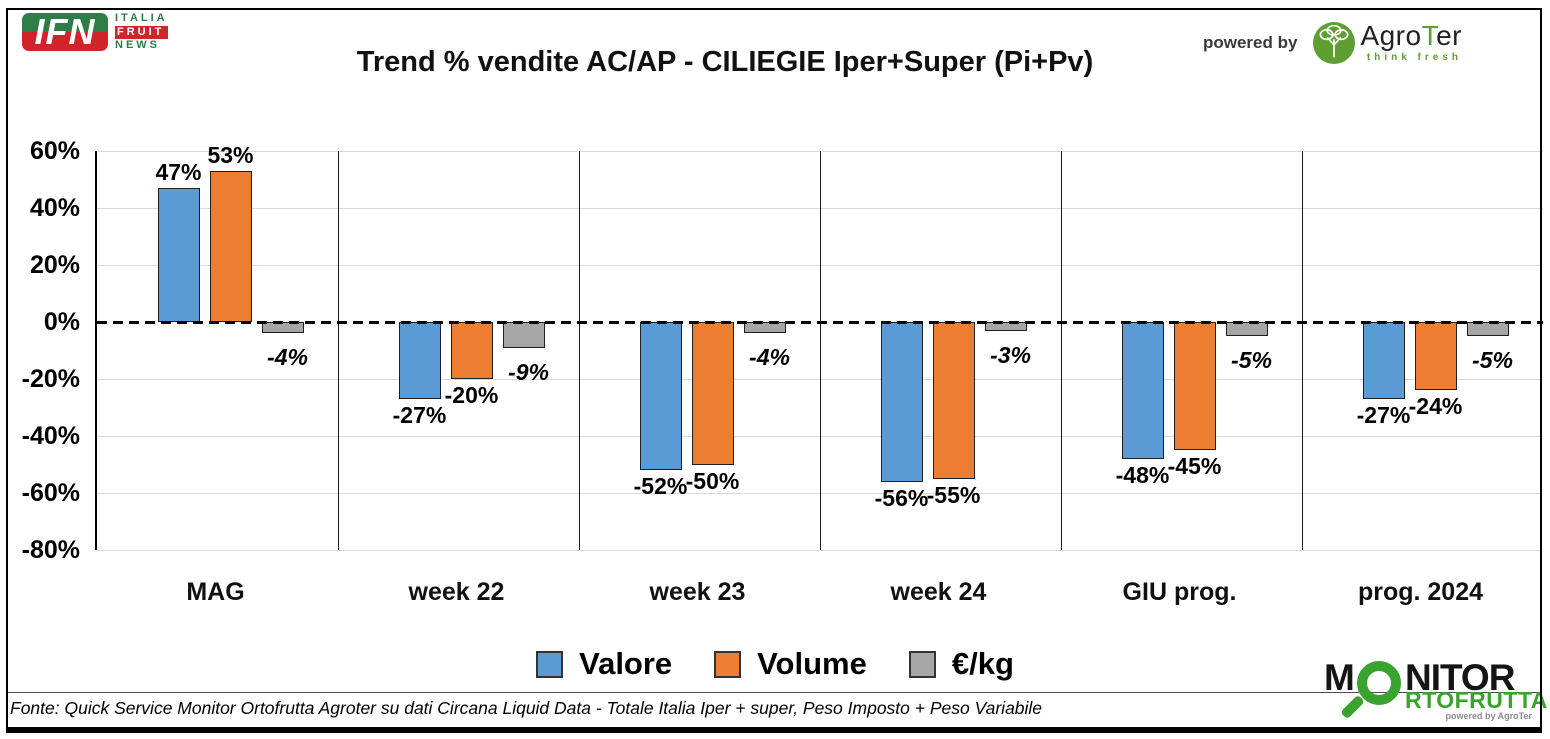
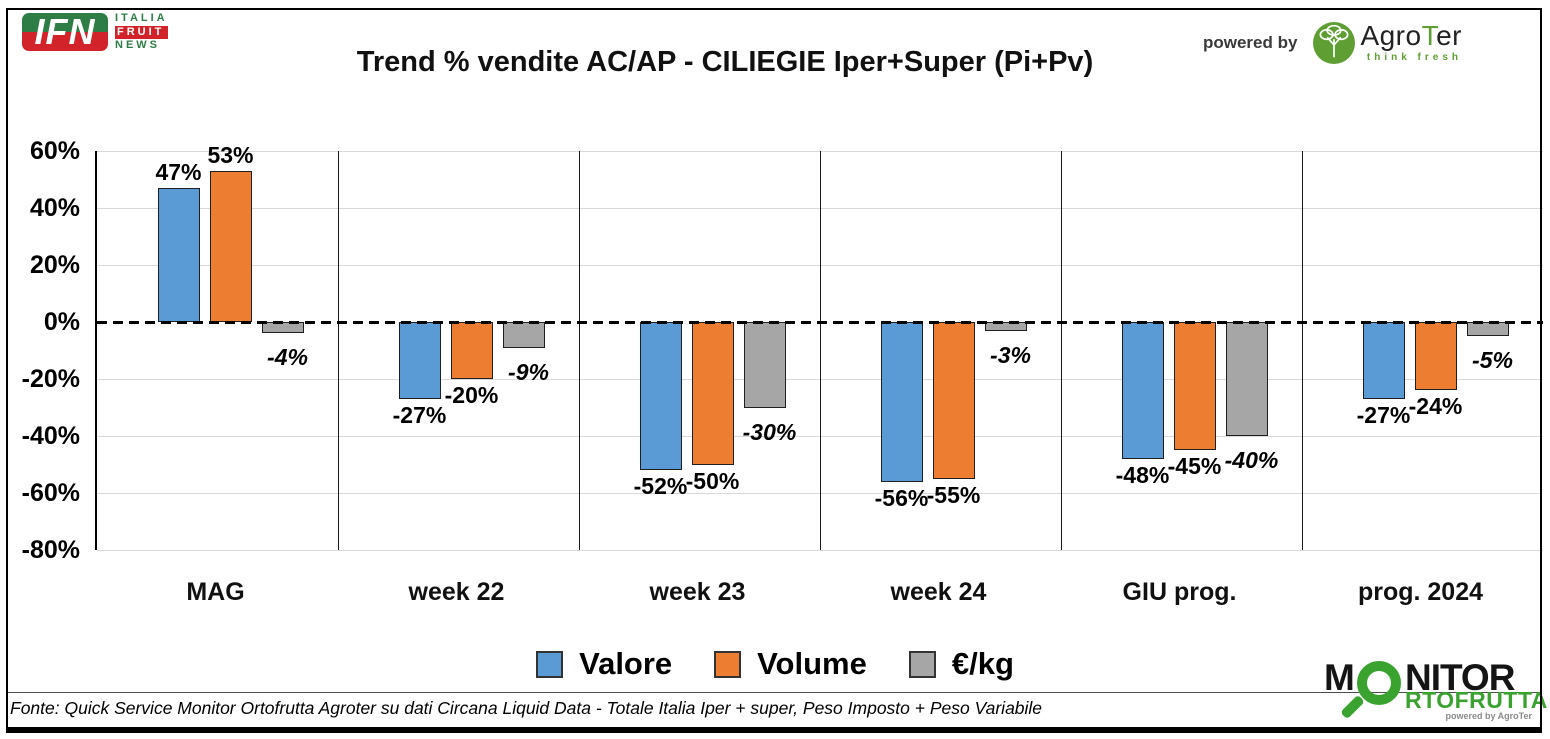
€/kg/week 23: -4% -> -30%
€/kg/GIU prog.: -5% -> -40%
